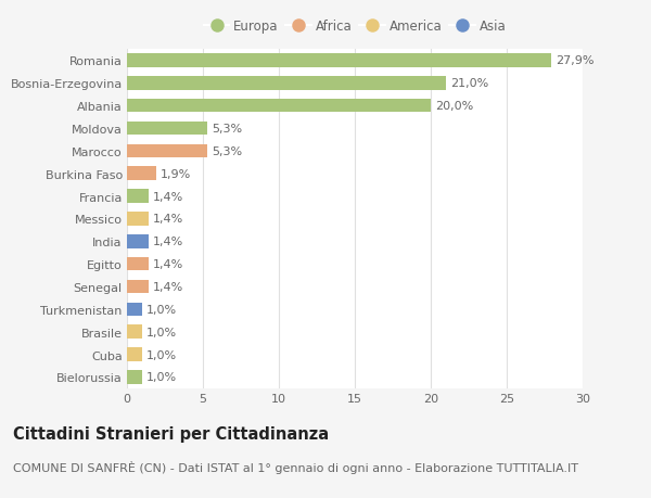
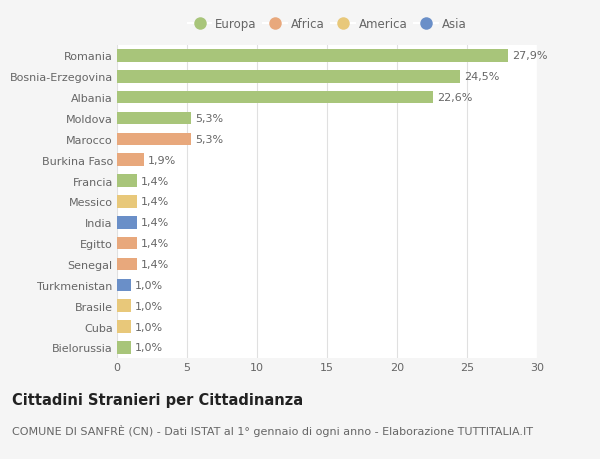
Bosnia-Erzegovina: 21,0% -> 24,5%
Albania: 20,0% -> 22,6%
